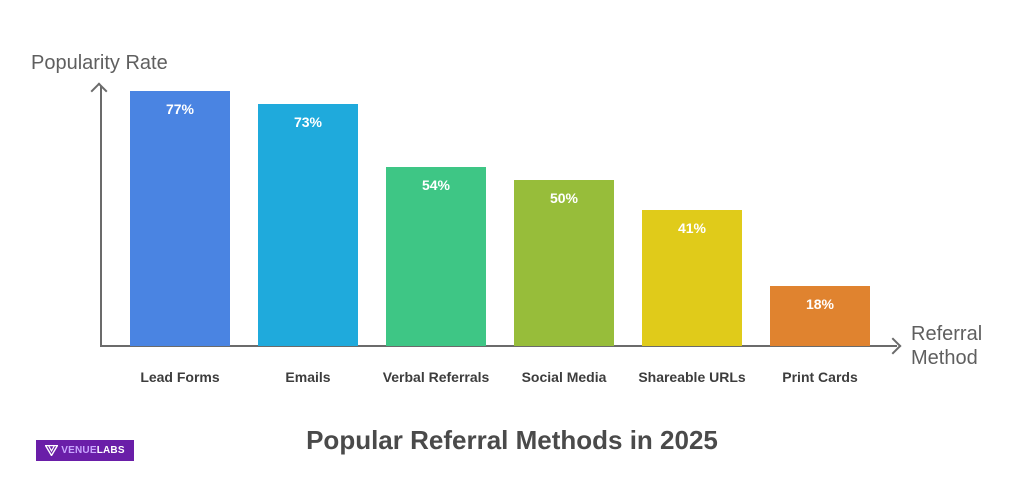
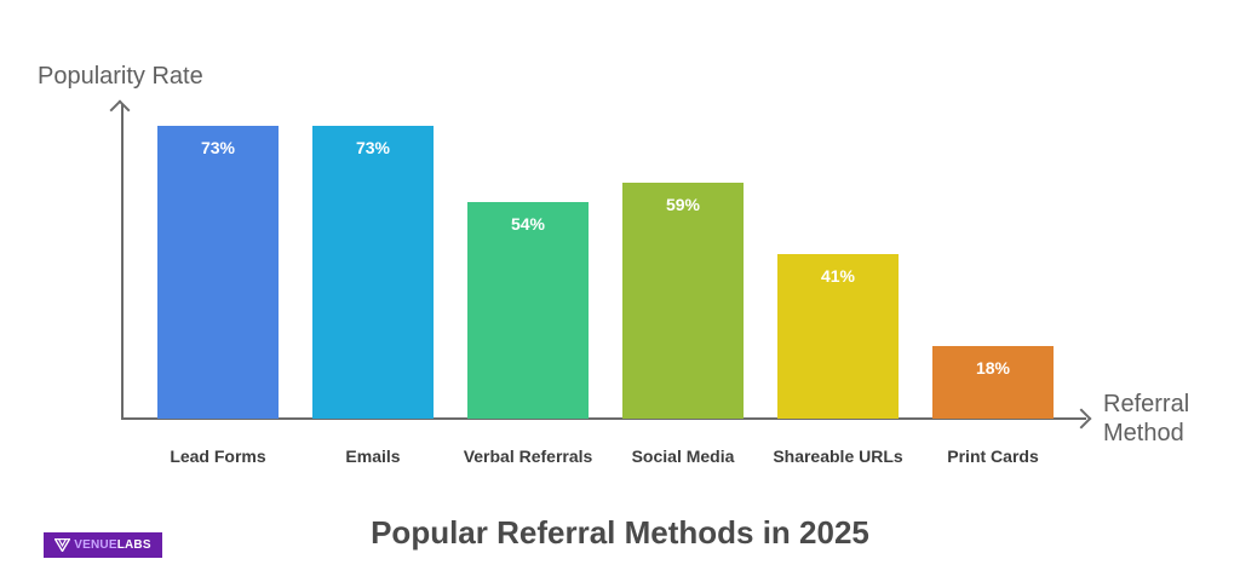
Lead Forms: 77% -> 73%
Social Media: 50% -> 59%
